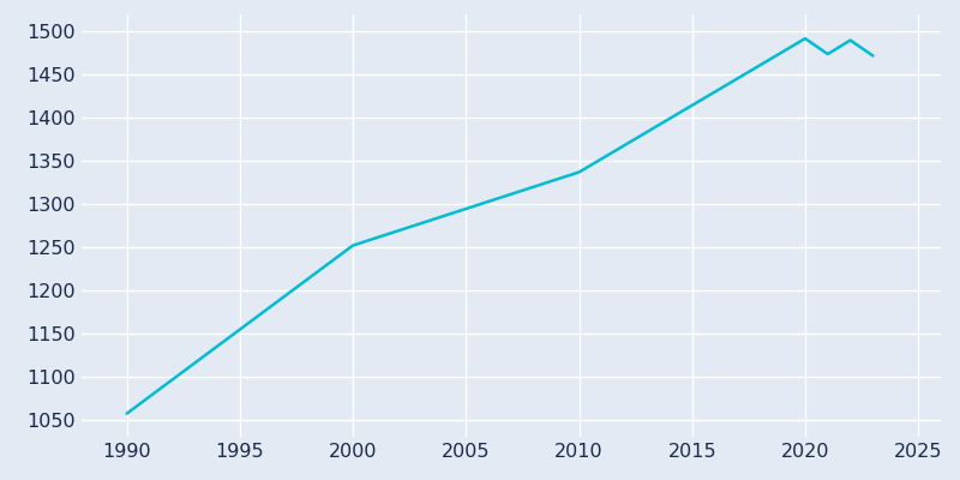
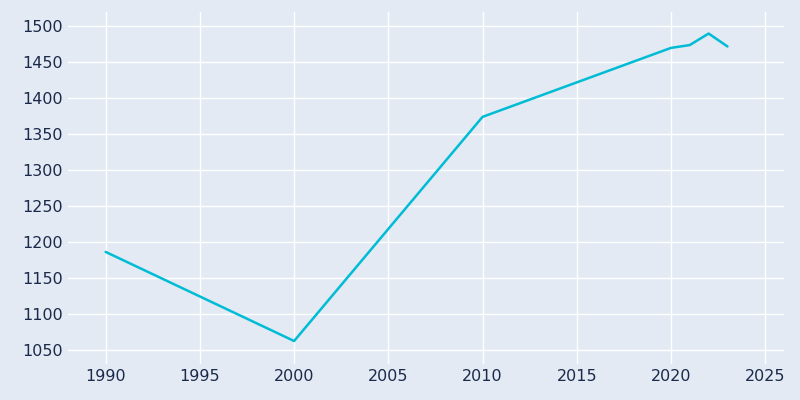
1990: 1057 -> 1186
2000: 1252 -> 1062
2010: 1337 -> 1374
2020: 1492 -> 1470
